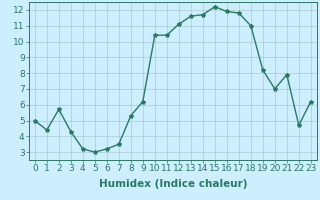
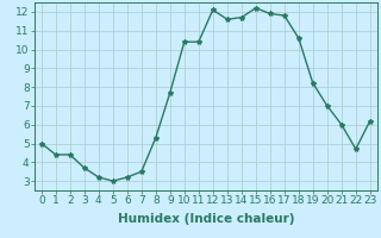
2: 5.7 -> 4.4
3: 4.3 -> 3.7
9: 6.2 -> 7.7
12: 11.1 -> 12.1
18: 11.0 -> 10.6
21: 7.9 -> 6.0
